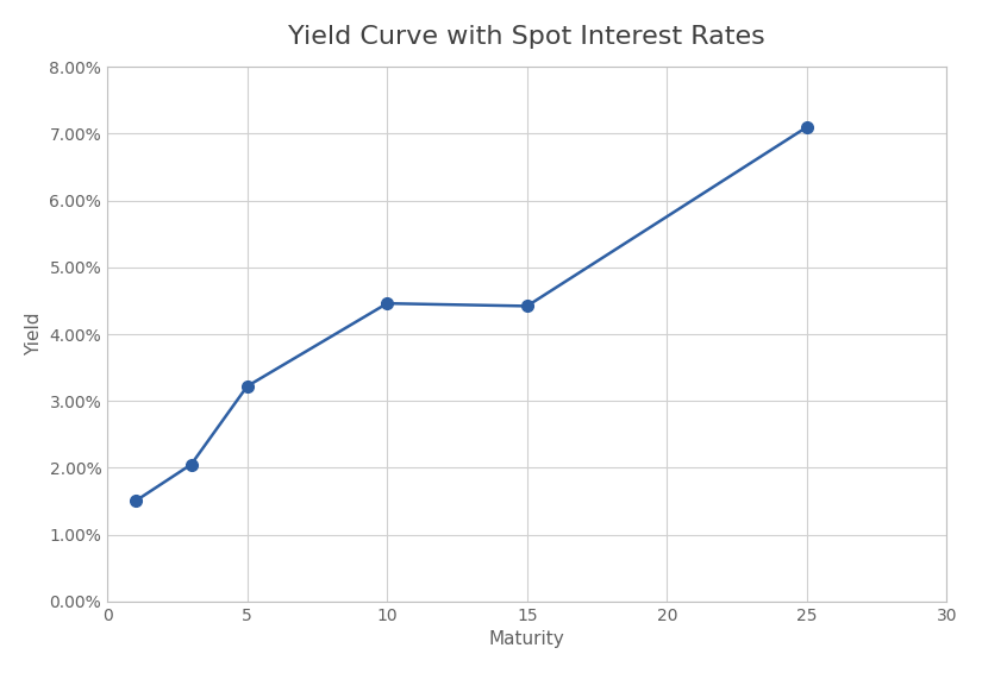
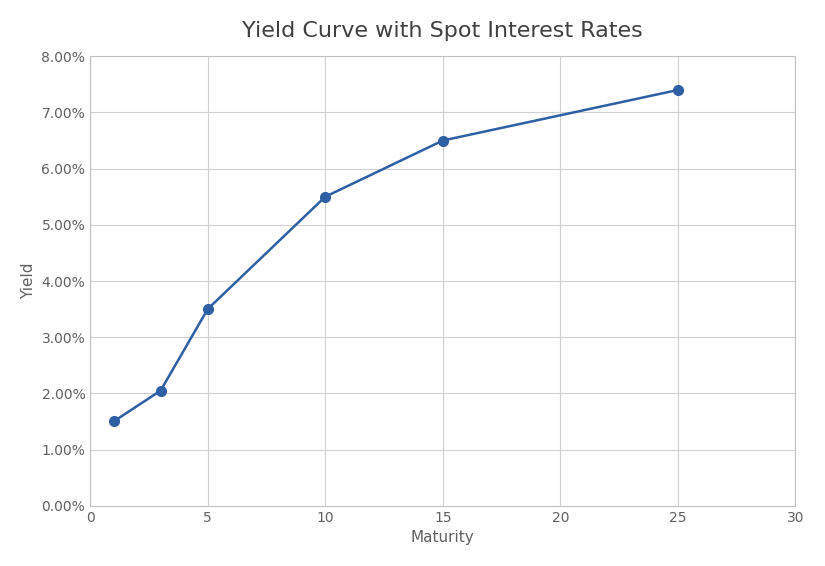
5: 3.22% -> 3.50%
10: 4.46% -> 5.50%
15: 4.42% -> 6.50%
25: 7.10% -> 7.40%
